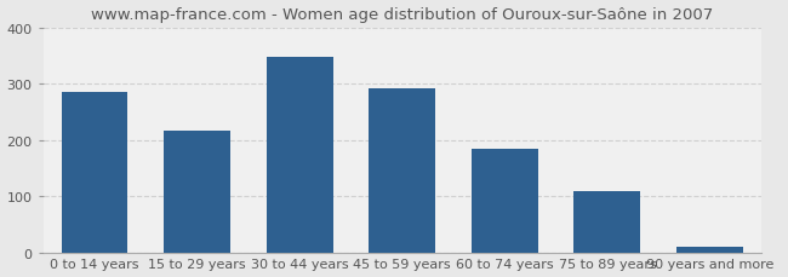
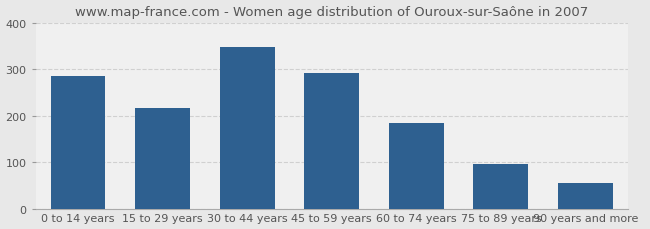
75 to 89 years: 110 -> 95
90 years and more: 9 -> 55
